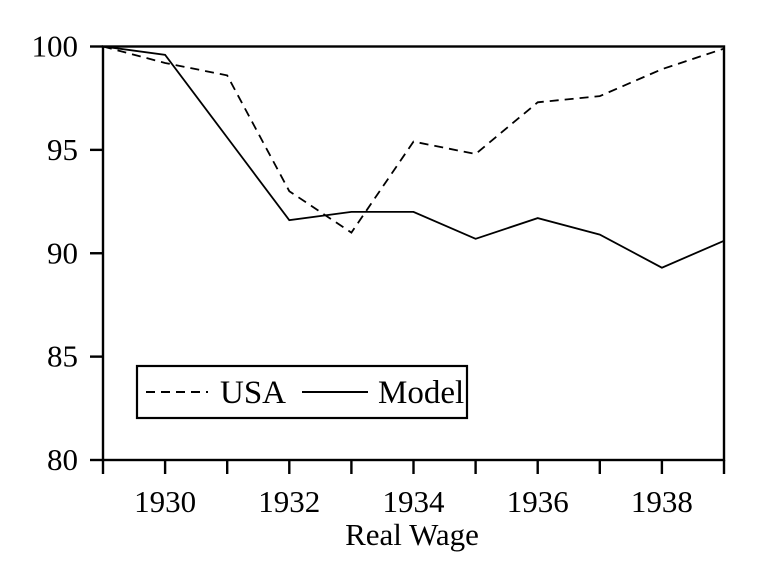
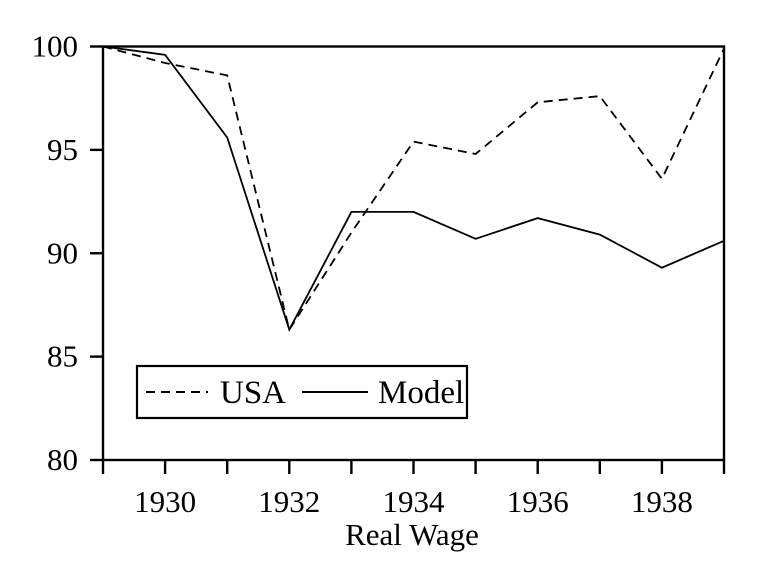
USA/1932: 93.0 -> 86.3
Model/1932: 91.6 -> 86.3
USA/1938: 98.9 -> 93.6
